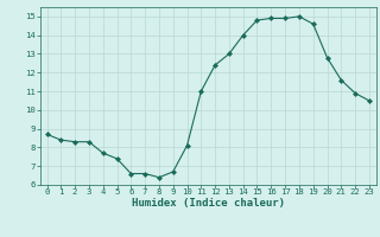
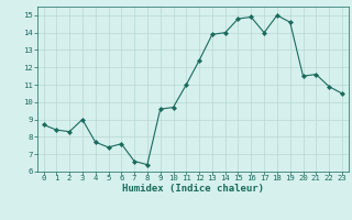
3: 8.3 -> 9.0
6: 6.6 -> 7.6
9: 6.7 -> 9.6
10: 8.1 -> 9.7
13: 13.0 -> 13.9
17: 14.9 -> 14.0
20: 12.8 -> 11.5
